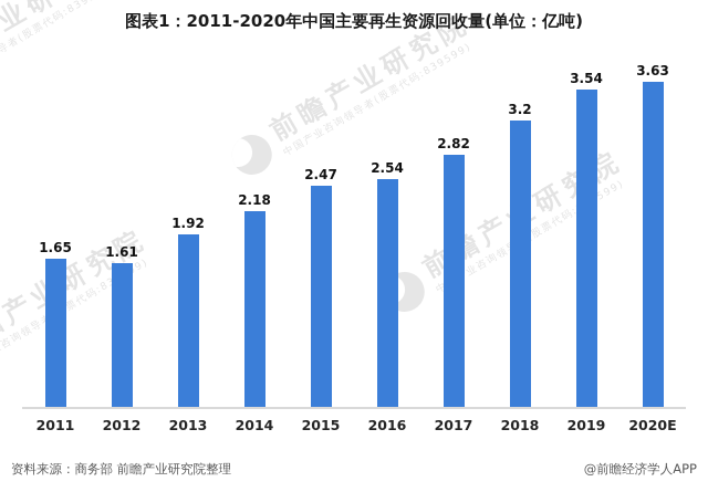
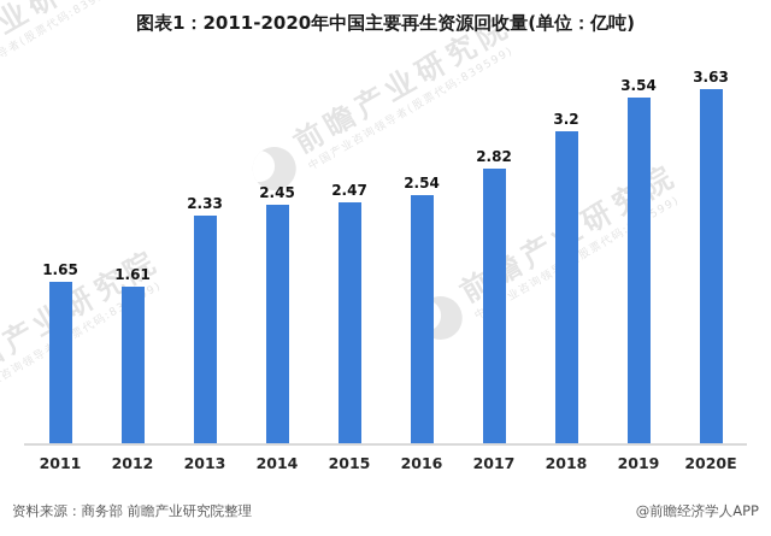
2013: 1.92 -> 2.33
2014: 2.18 -> 2.45
